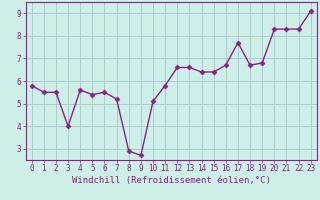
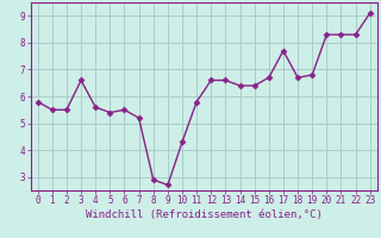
3: 4.0 -> 6.6
10: 5.1 -> 4.3
